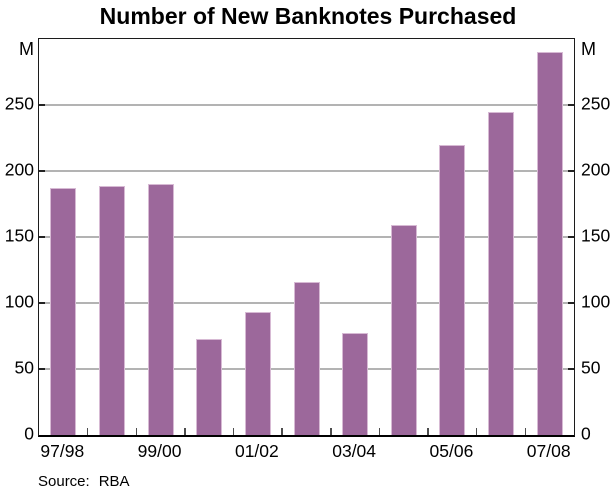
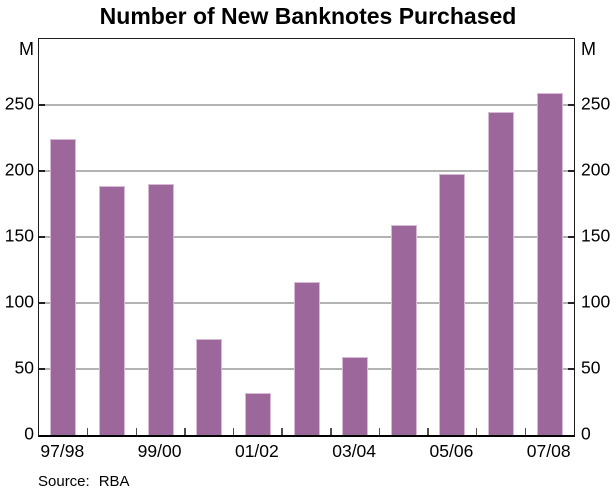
97/98: 187 -> 224
01/02: 93 -> 32
03/04: 77 -> 59
05/06: 220 -> 198
07/08: 290 -> 259
